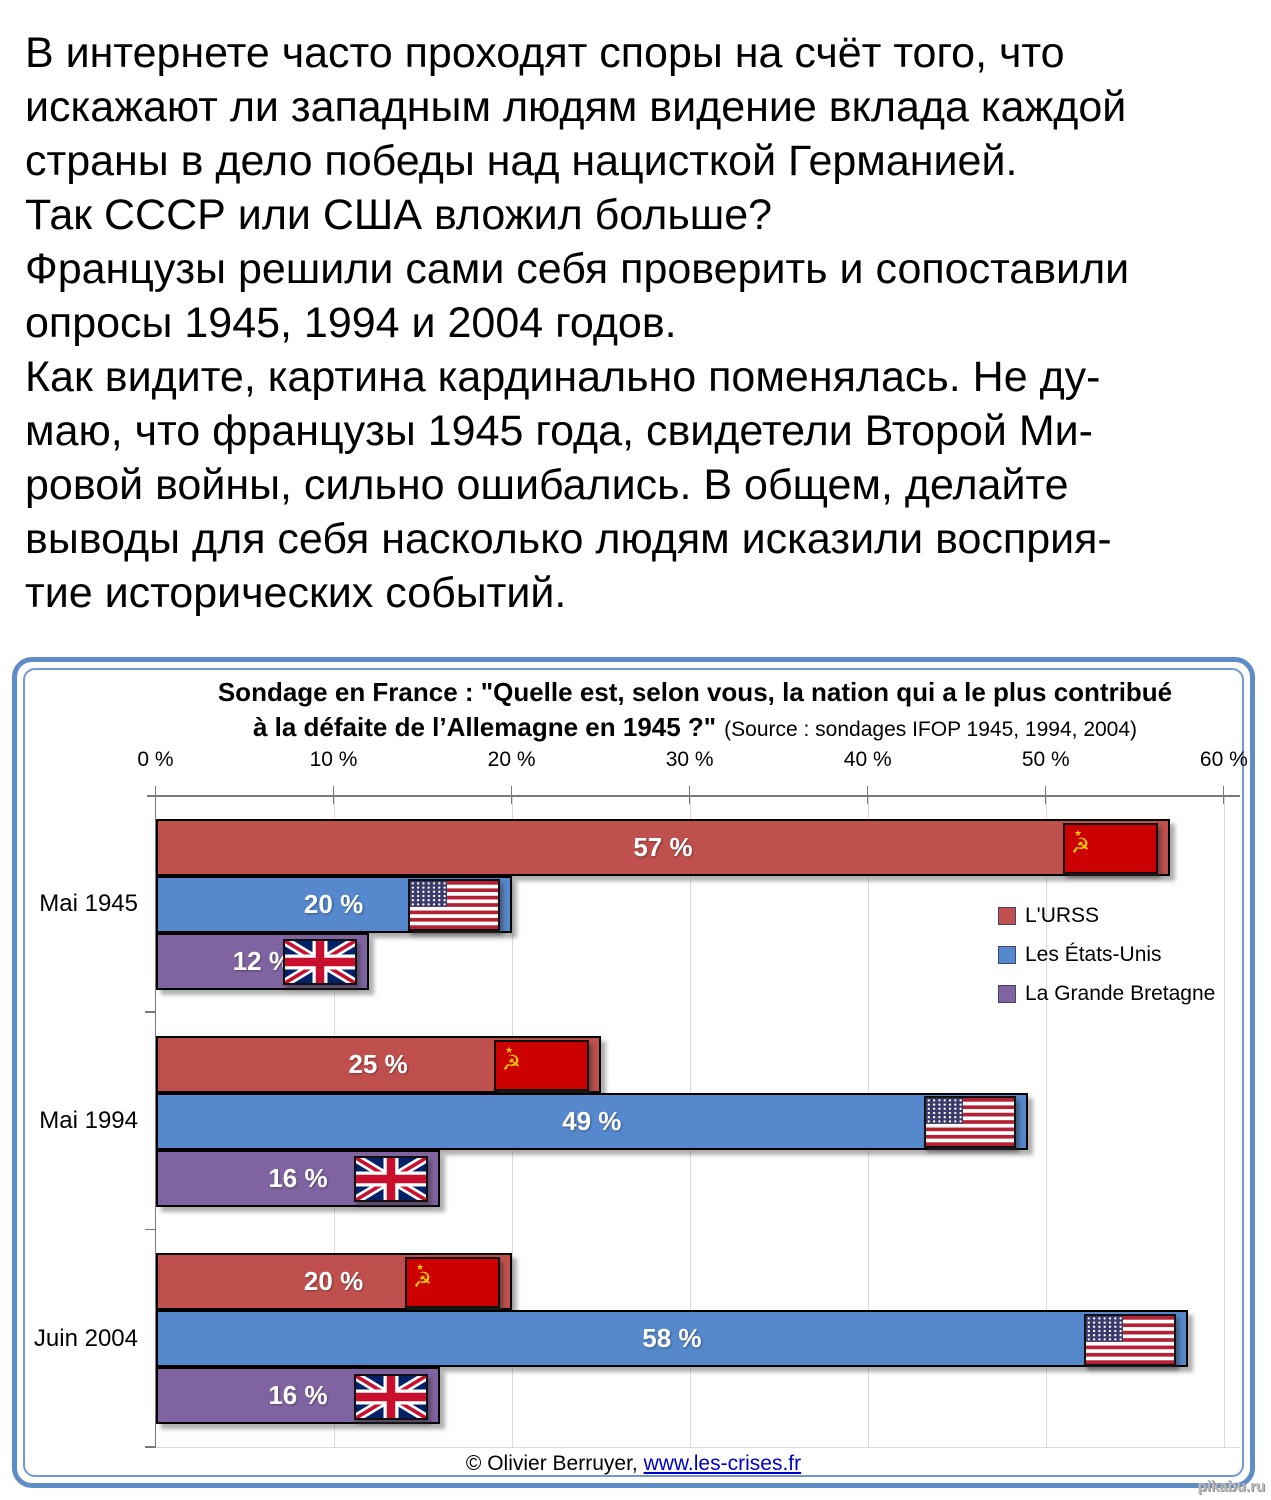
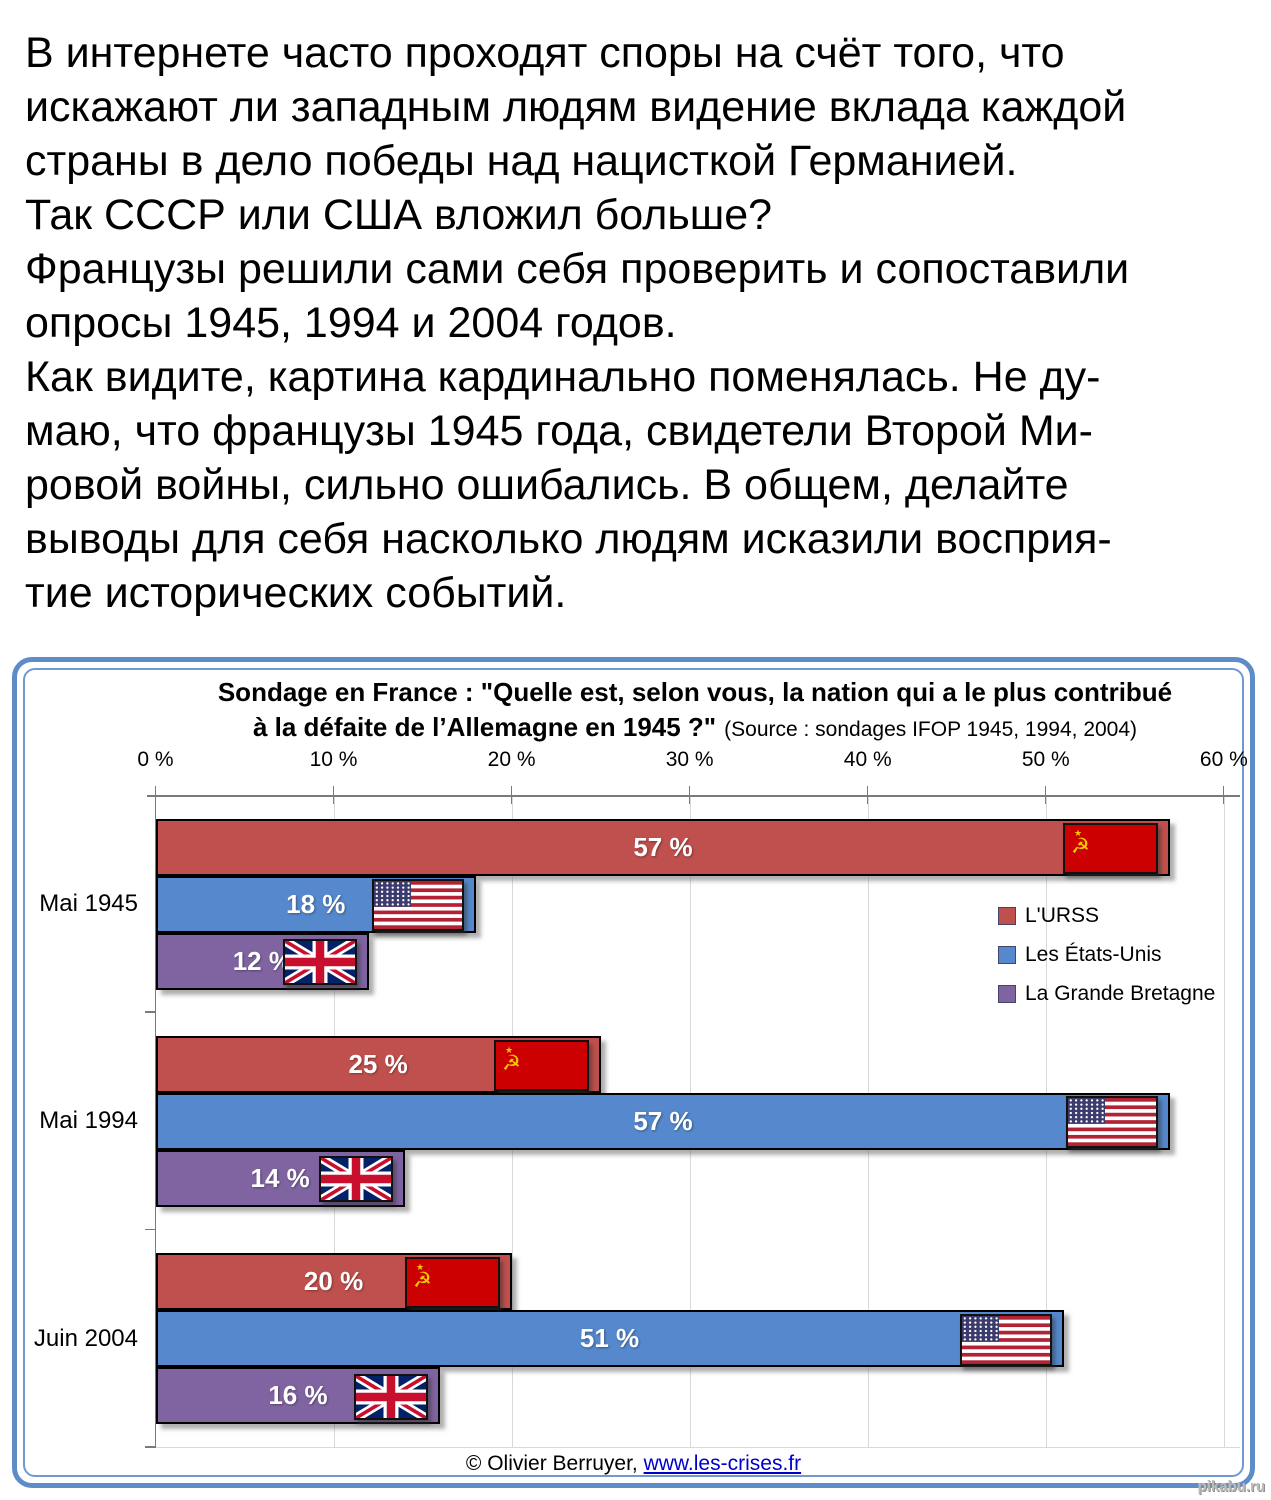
Les États-Unis/Mai 1945: 20 -> 18
Les États-Unis/Mai 1994: 49 -> 57
La Grande Bretagne/Mai 1994: 16 -> 14
Les États-Unis/Juin 2004: 58 -> 51
